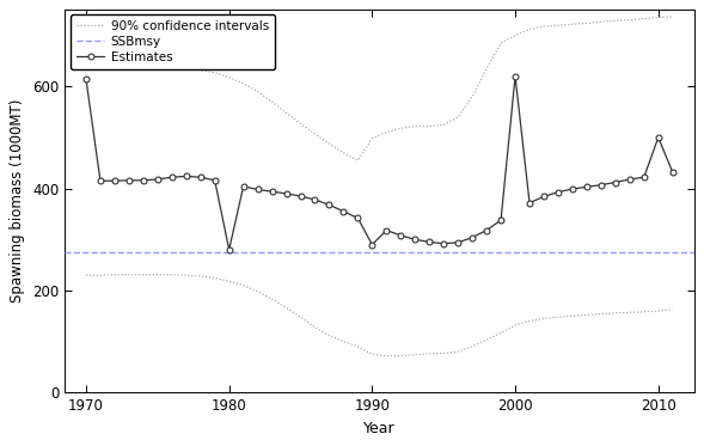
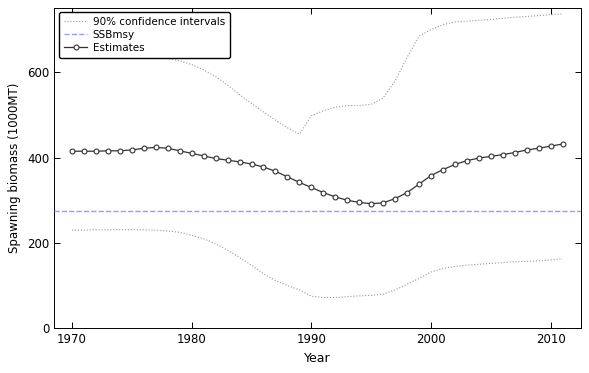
Estimates/1970: 615 -> 415
Estimates/1980: 280 -> 410
Estimates/1990: 290 -> 330
Estimates/2000: 620 -> 358
Estimates/2010: 500 -> 427
